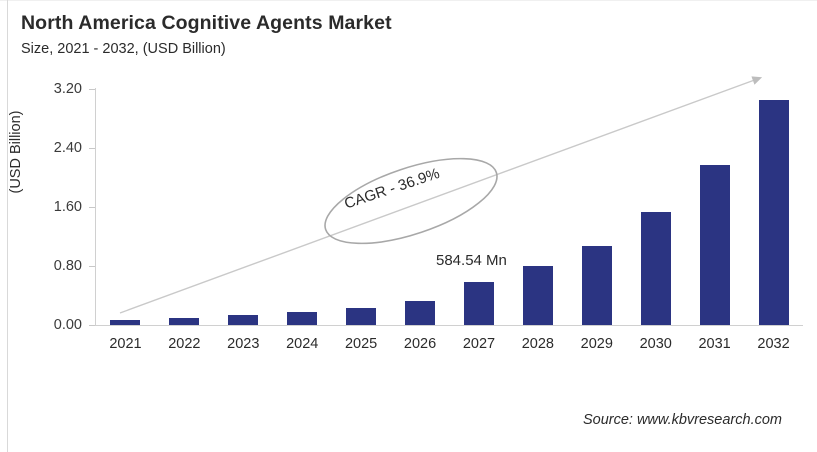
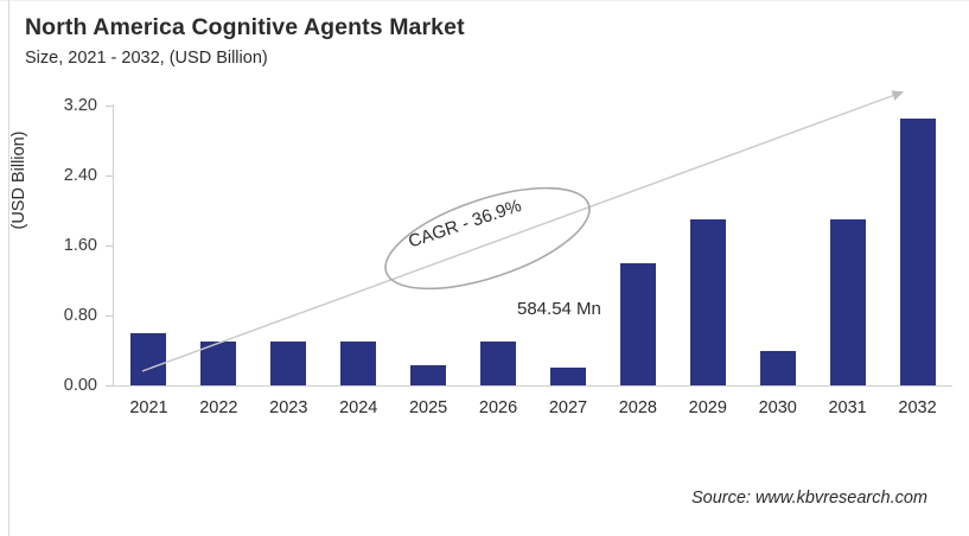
2021: 0.1 -> 0.6
2022: 0.1 -> 0.5
2023: 0.1 -> 0.5
2024: 0.2 -> 0.5
2026: 0.3 -> 0.5
2027: 0.6 -> 0.2
2028: 0.8 -> 1.4
2029: 1.1 -> 1.9
2030: 1.5 -> 0.4
2031: 2.2 -> 1.9
